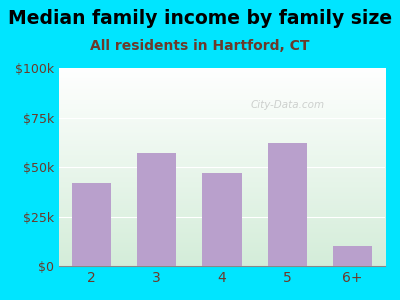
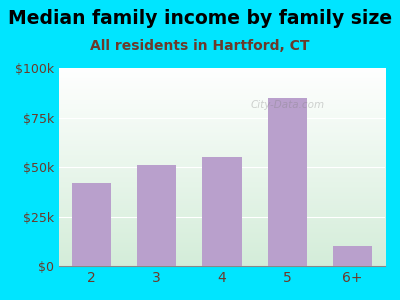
3: $57k -> $51k
4: $47k -> $55k
5: $62k -> $85k
